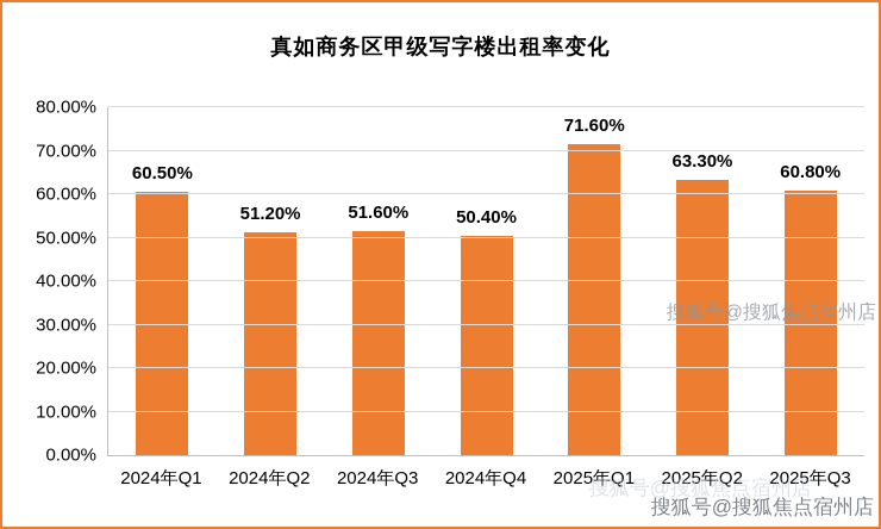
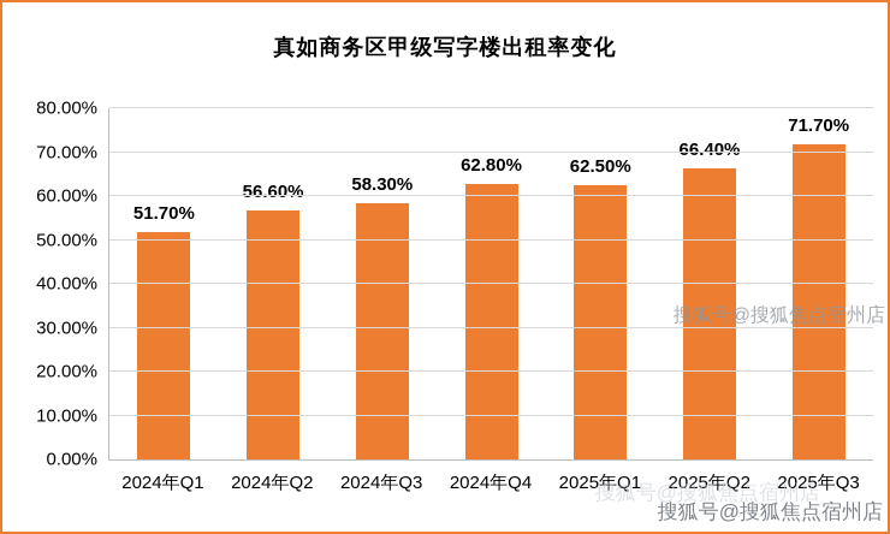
2024年Q1: 60.50% -> 51.70%
2024年Q2: 51.20% -> 56.60%
2024年Q3: 51.60% -> 58.30%
2024年Q4: 50.40% -> 62.80%
2025年Q1: 71.60% -> 62.50%
2025年Q2: 63.30% -> 66.40%
2025年Q3: 60.80% -> 71.70%
